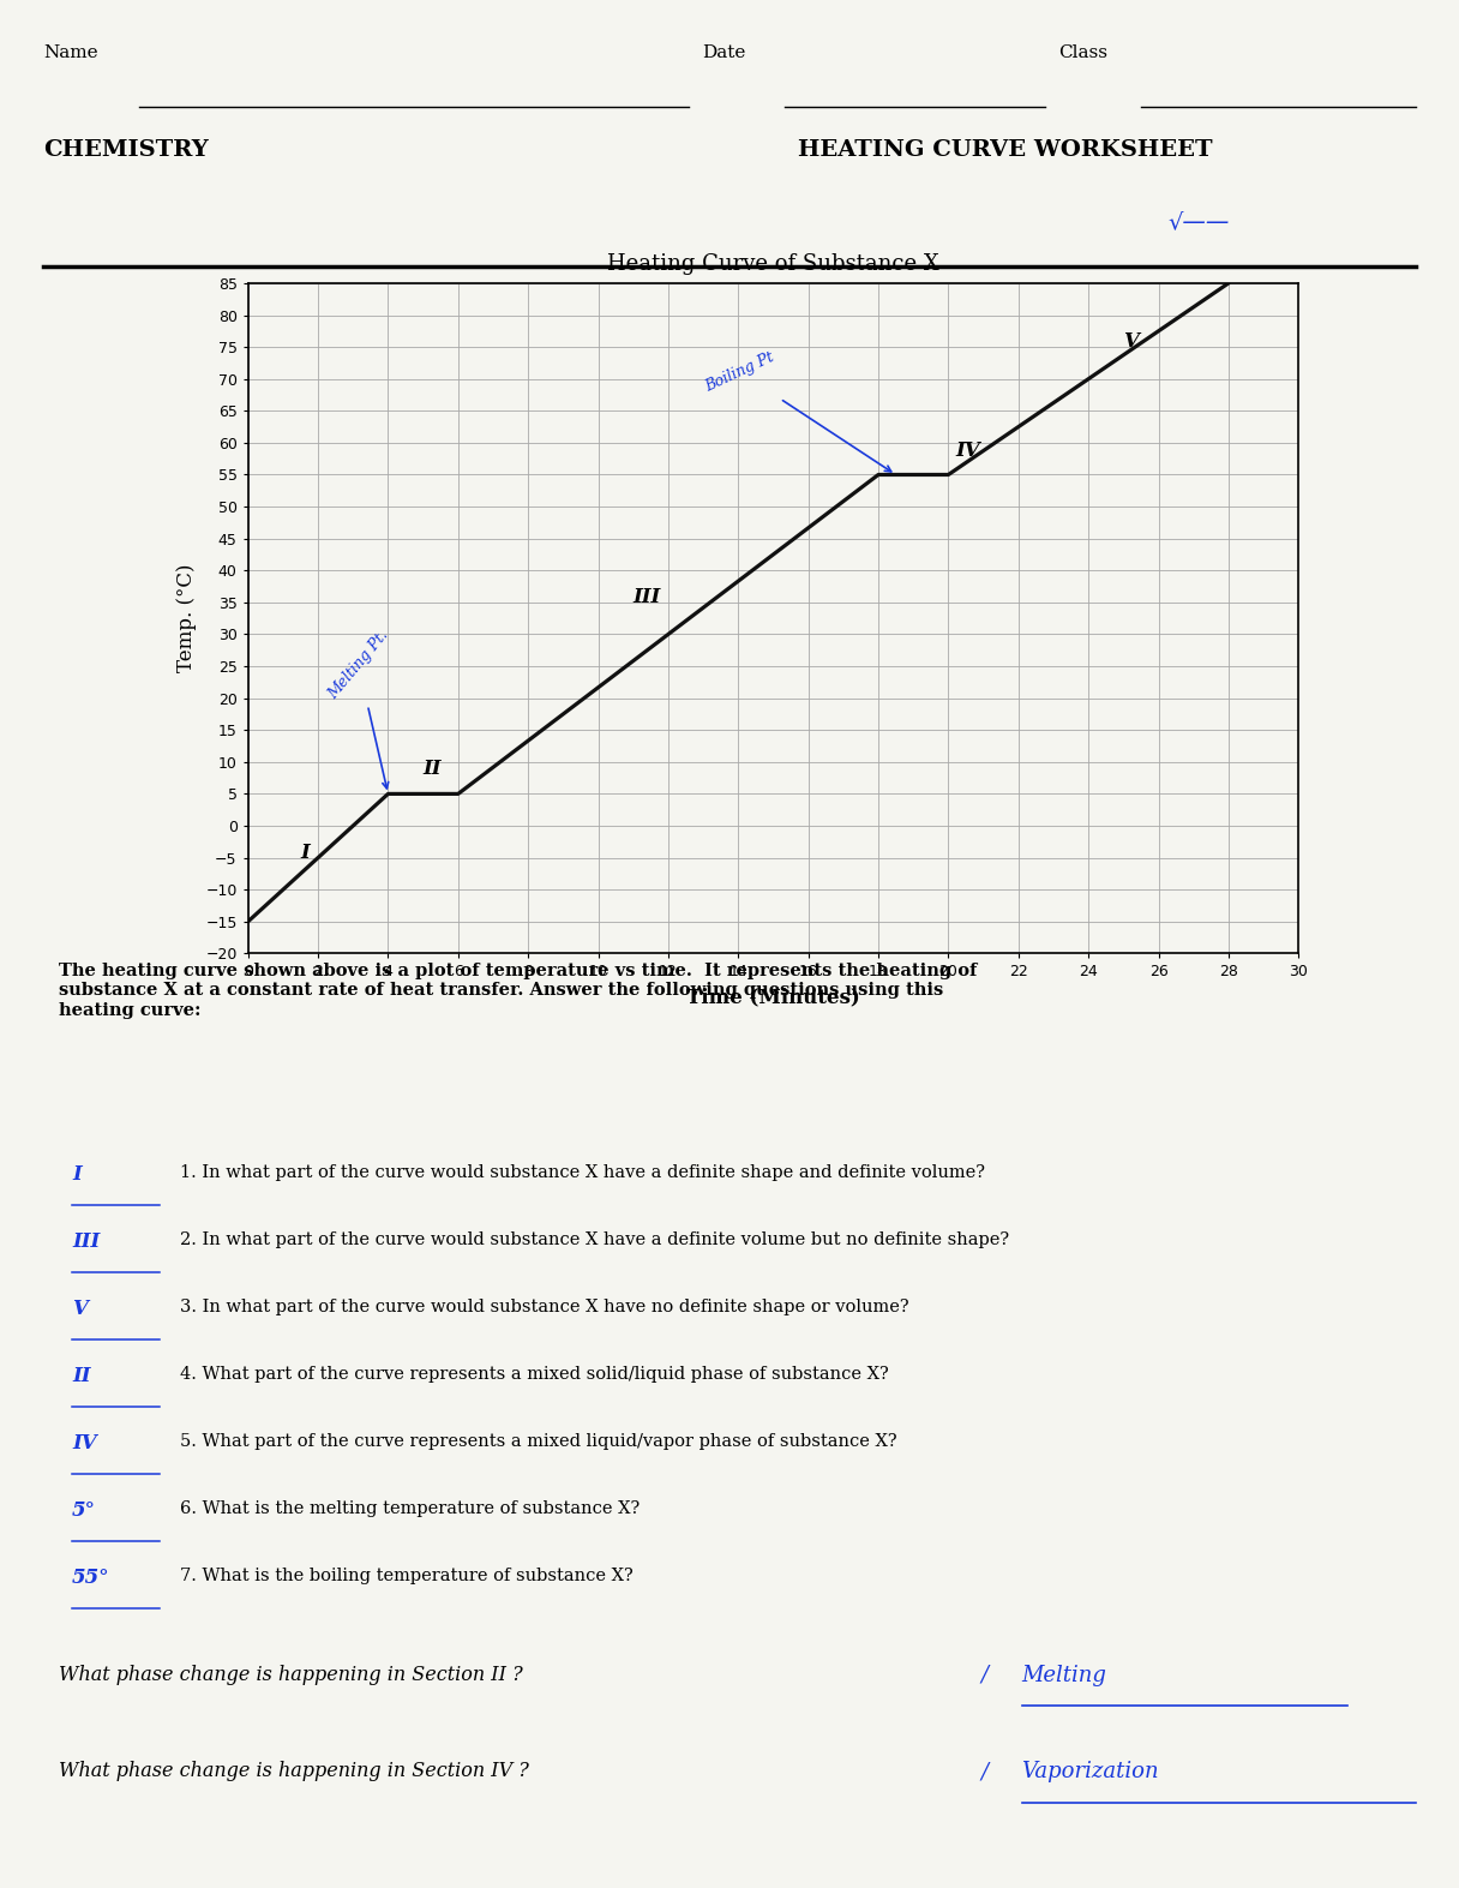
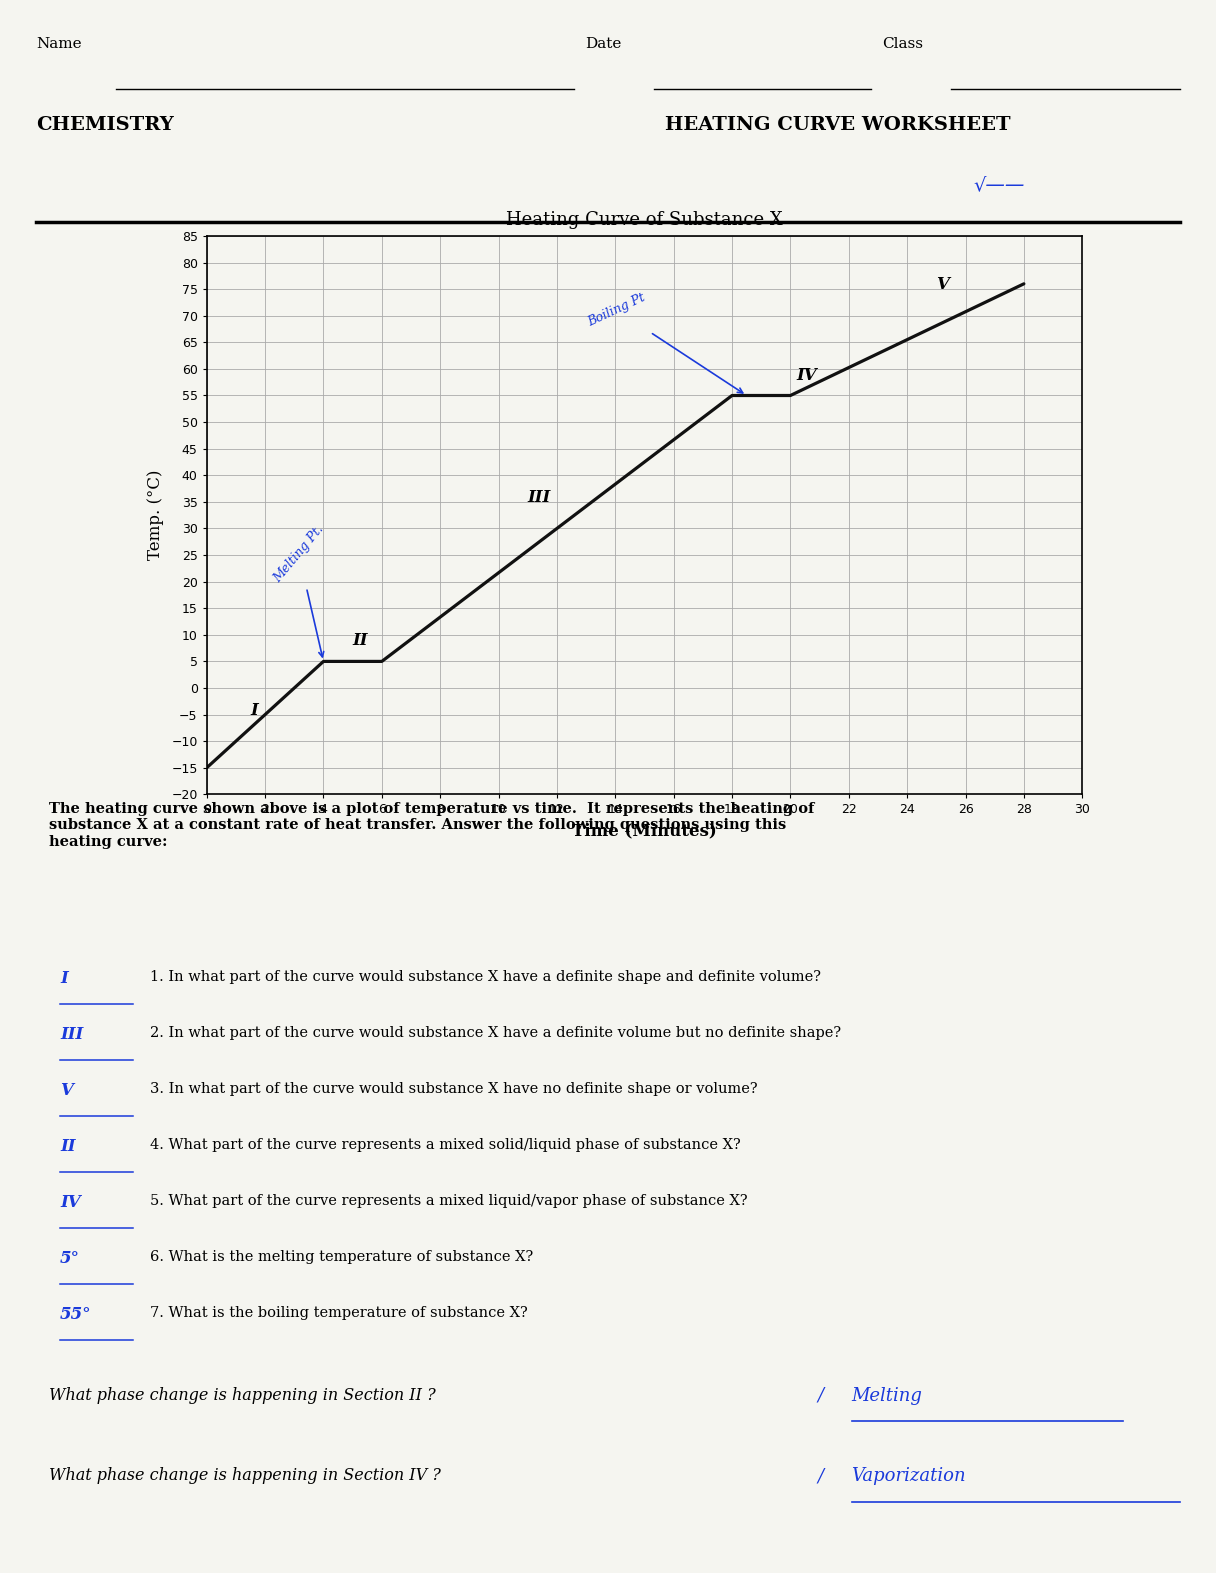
28: 85 -> 76
